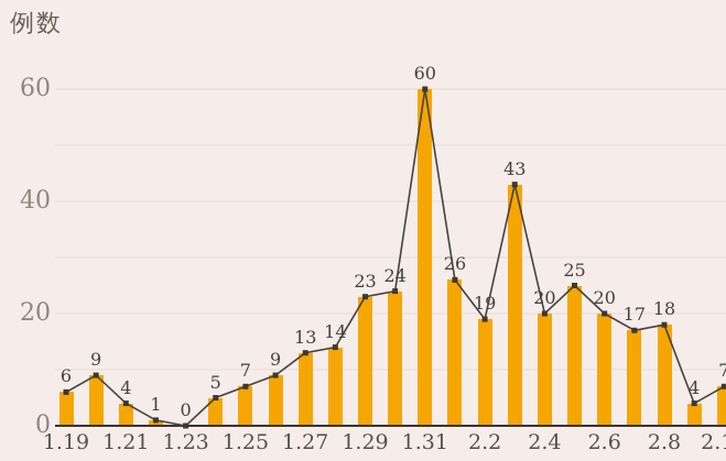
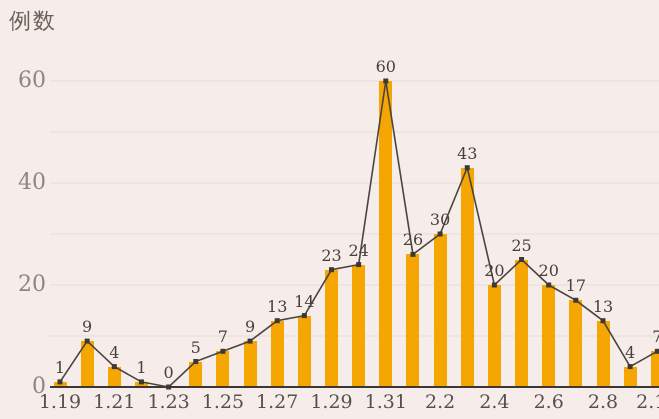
1.19: 6 -> 1
2.2: 19 -> 30
2.8: 18 -> 13
